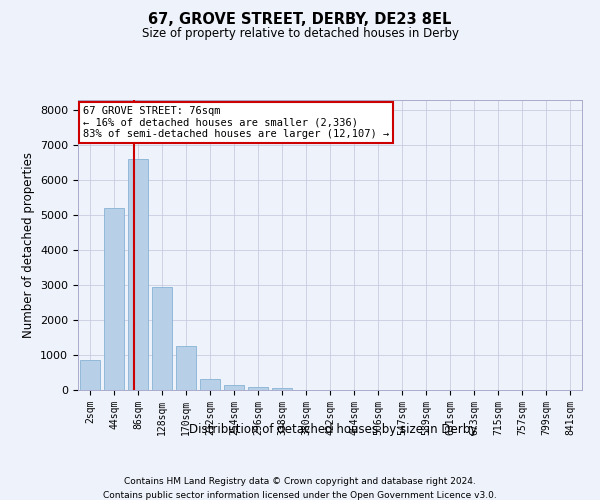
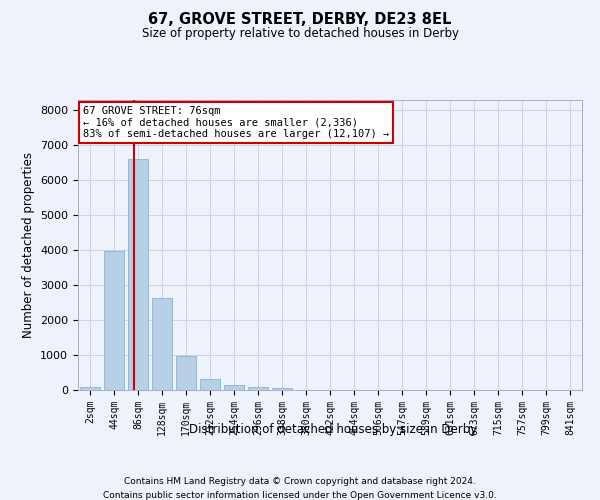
2sqm: 850 -> 80
44sqm: 5200 -> 3980
128sqm: 2950 -> 2620
170sqm: 1250 -> 960
